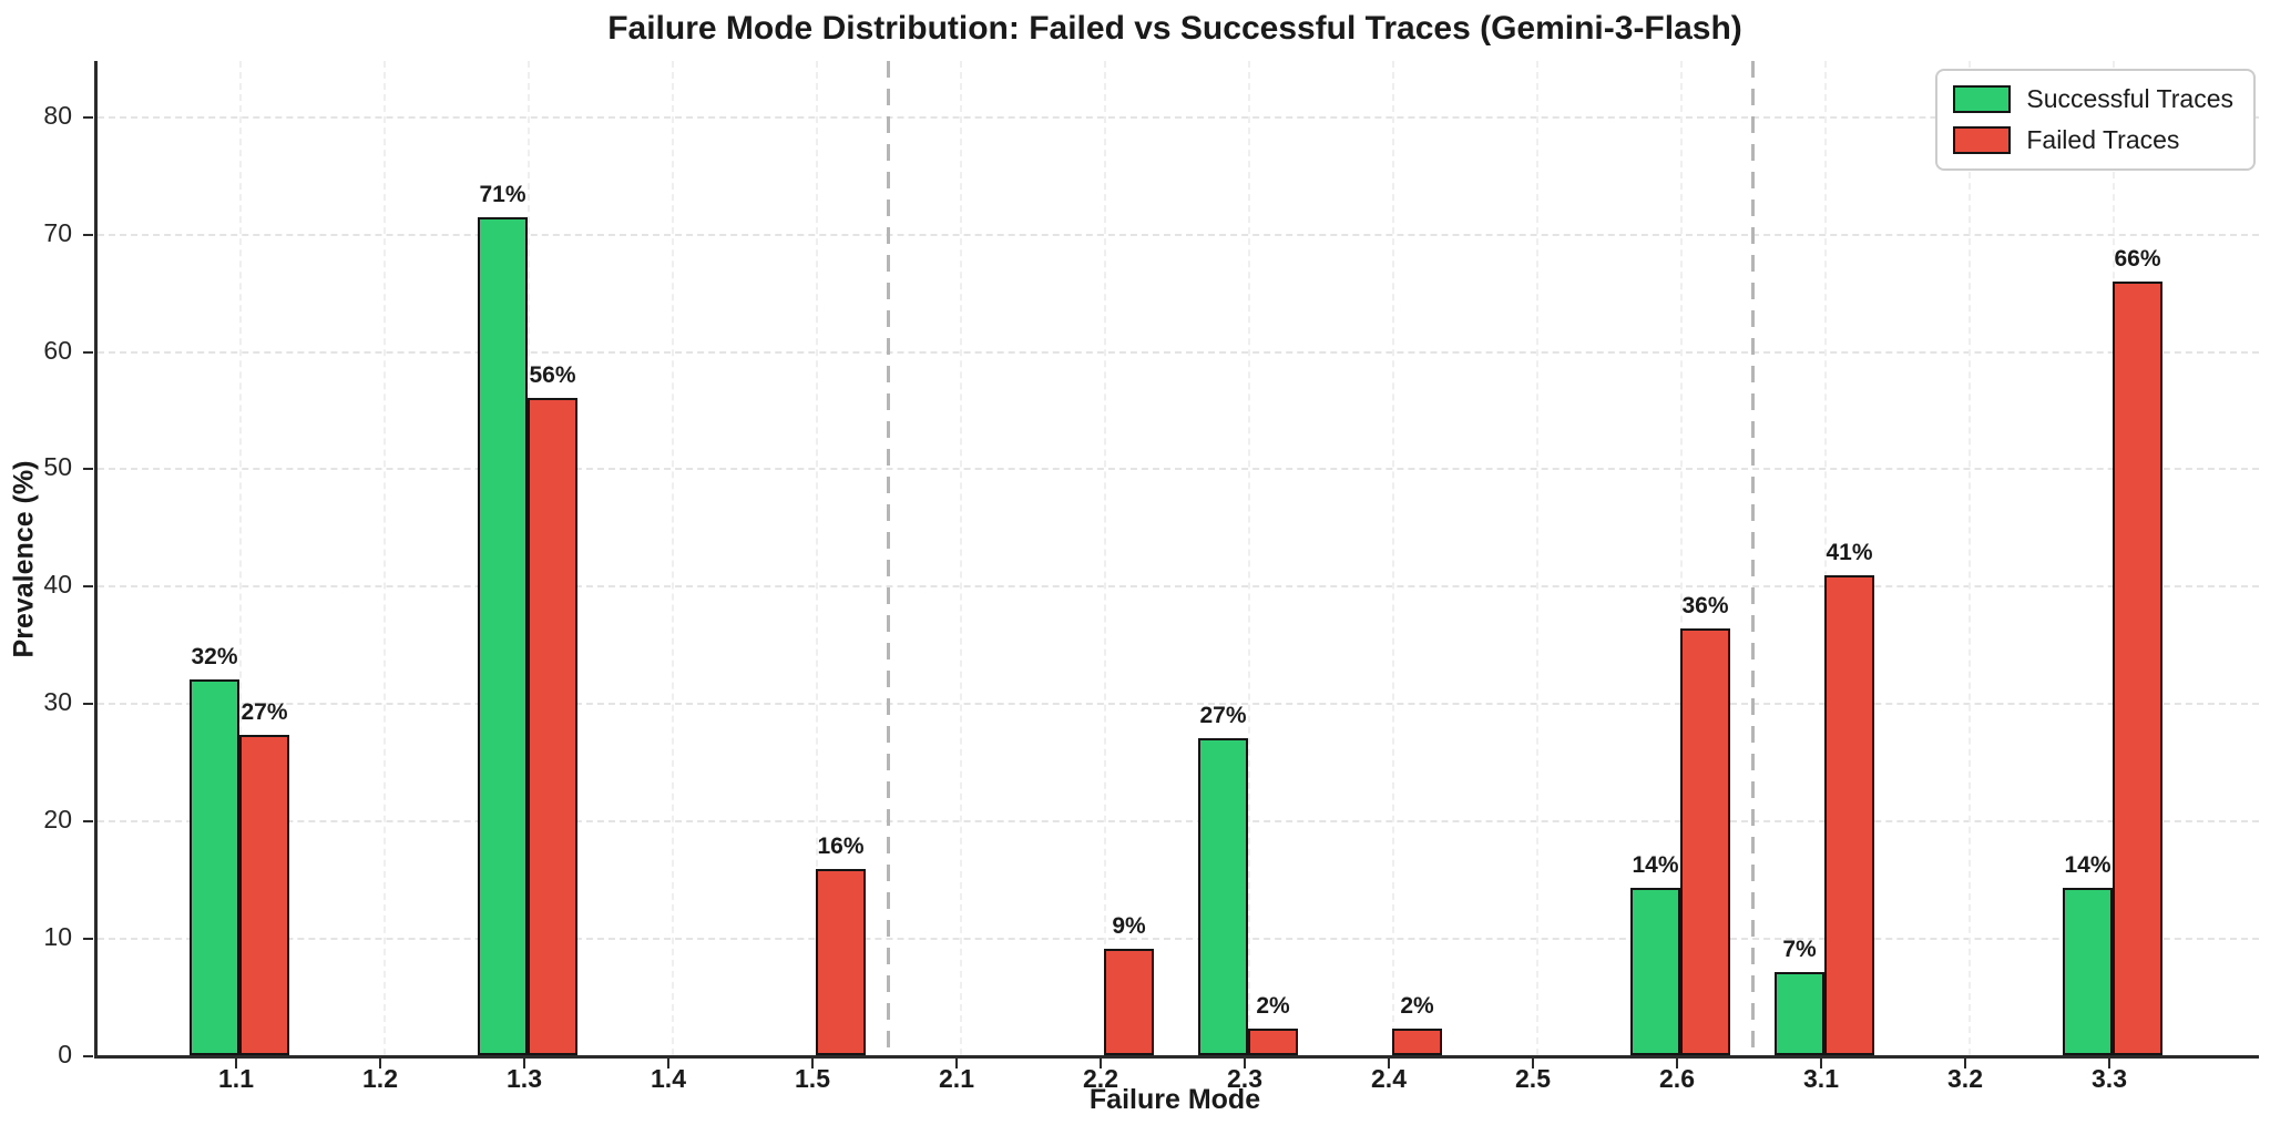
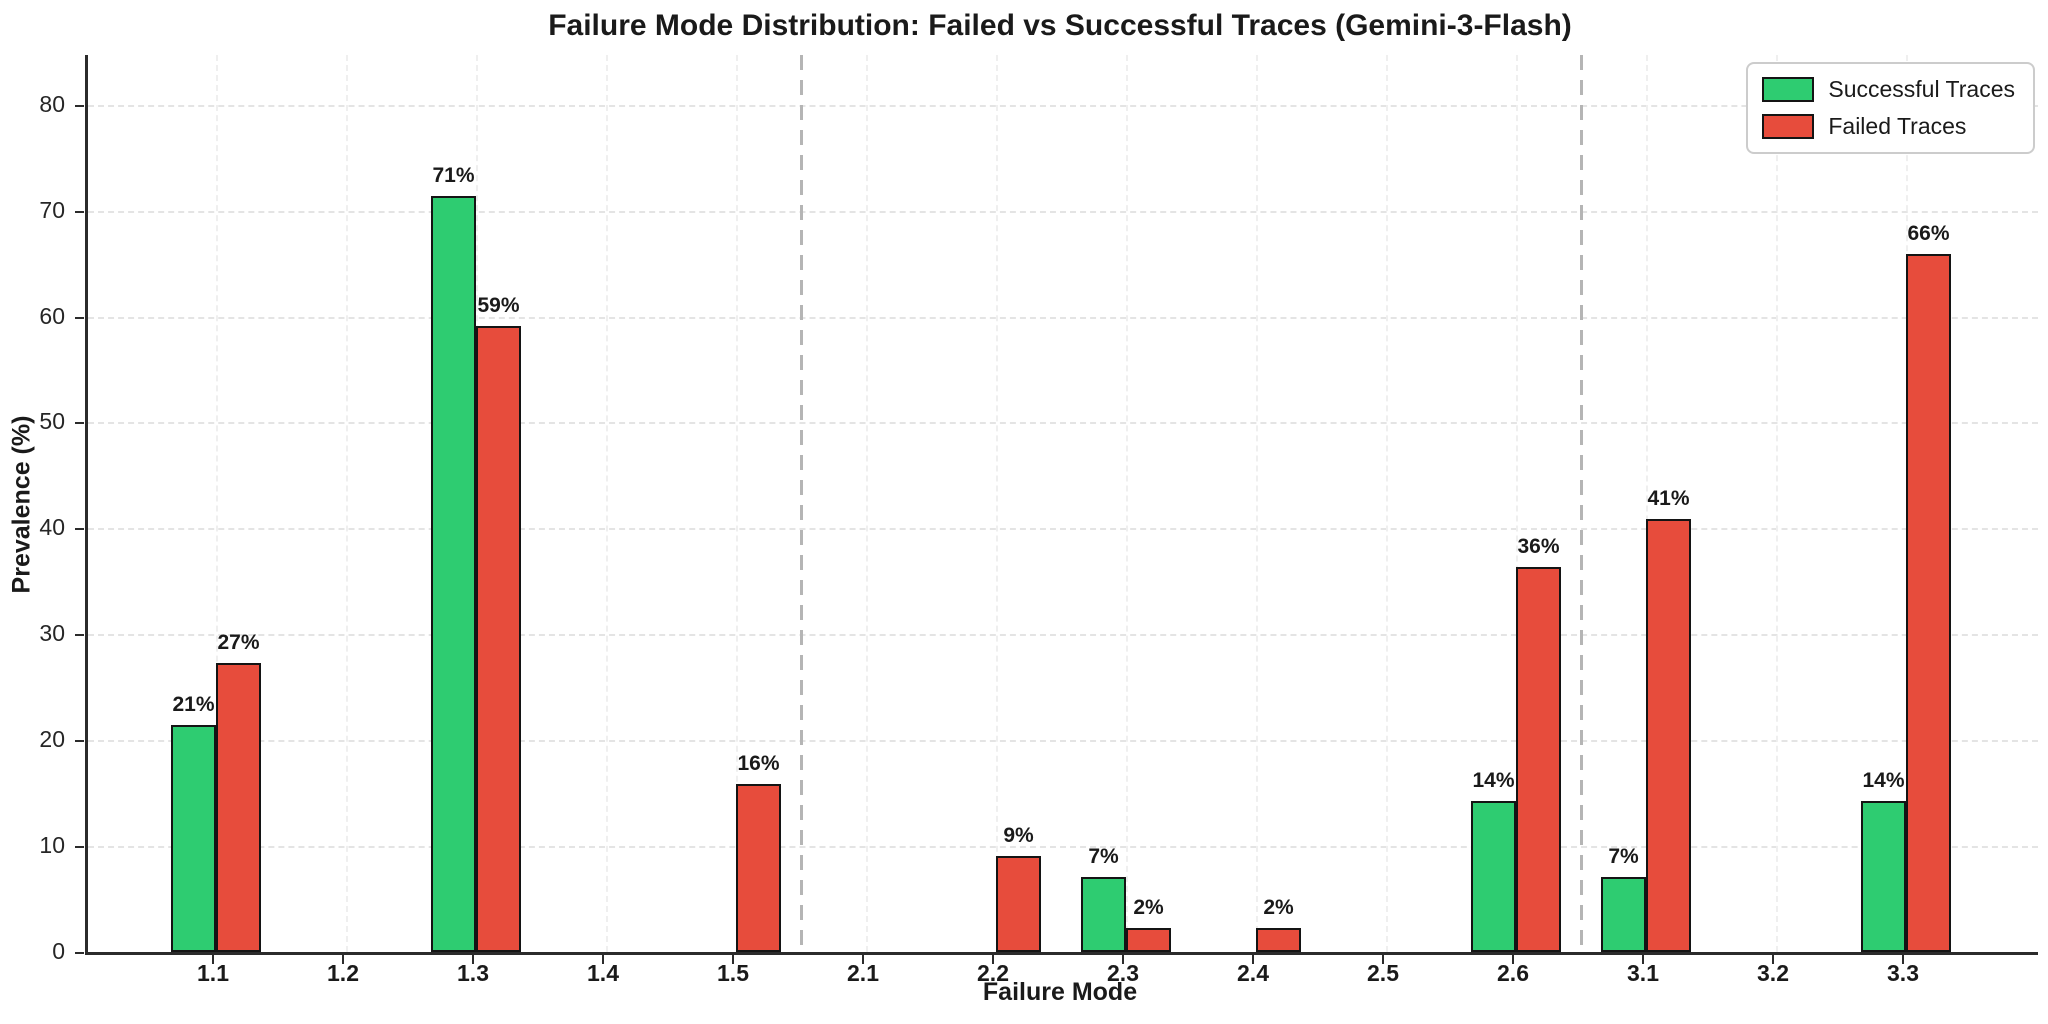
Successful Traces/1.1: 32% -> 21%
Failed Traces/1.3: 56% -> 59%
Successful Traces/2.3: 27% -> 7%
